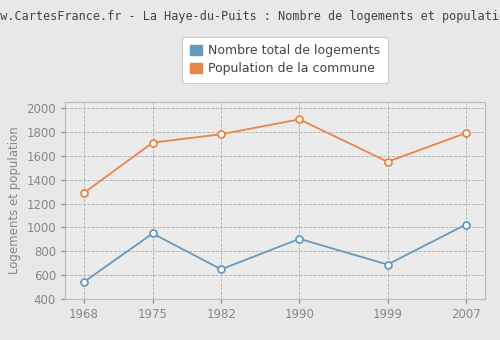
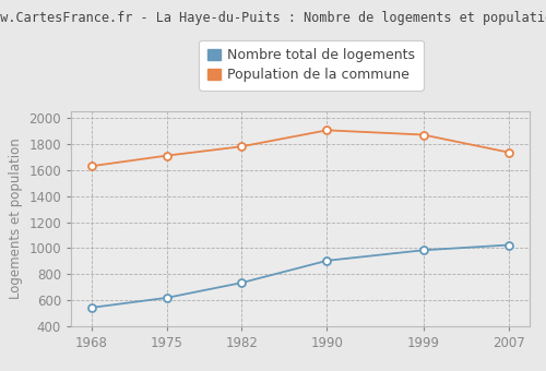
Population de la commune/1968: 1290 -> 1630
Nombre total de logements/1975: 950 -> 620
Nombre total de logements/1982: 650 -> 740
Nombre total de logements/1999: 690 -> 980
Population de la commune/1999: 1550 -> 1870
Population de la commune/2007: 1790 -> 1740
